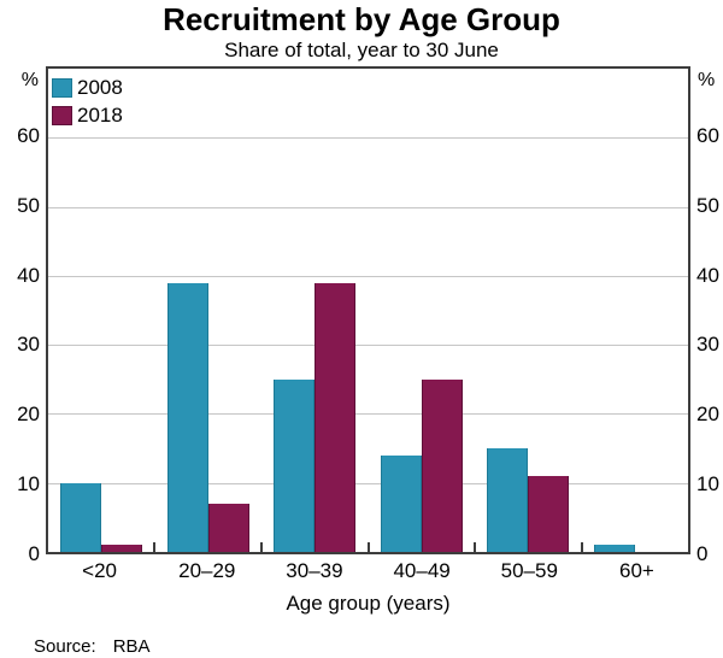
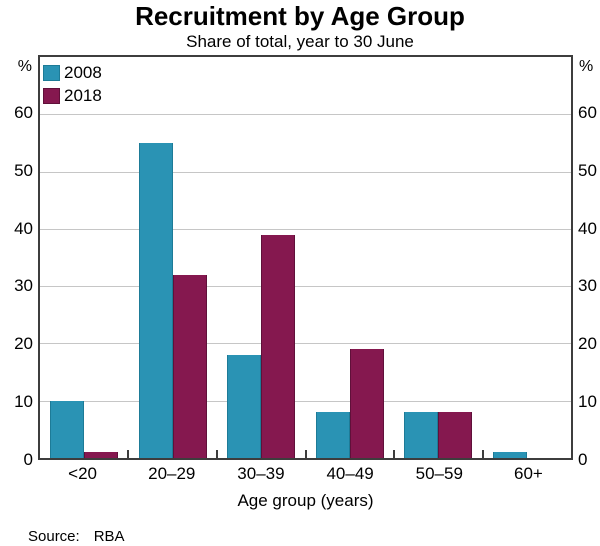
2008/20–29: 39 -> 55
2018/20–29: 7 -> 32
2008/30–39: 25 -> 18
2008/40–49: 14 -> 8
2018/40–49: 25 -> 19
2008/50–59: 15 -> 8
2018/50–59: 11 -> 8
